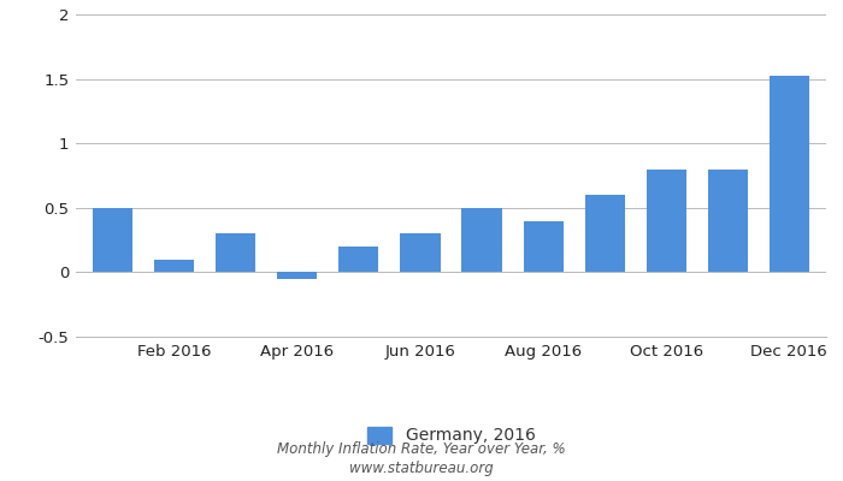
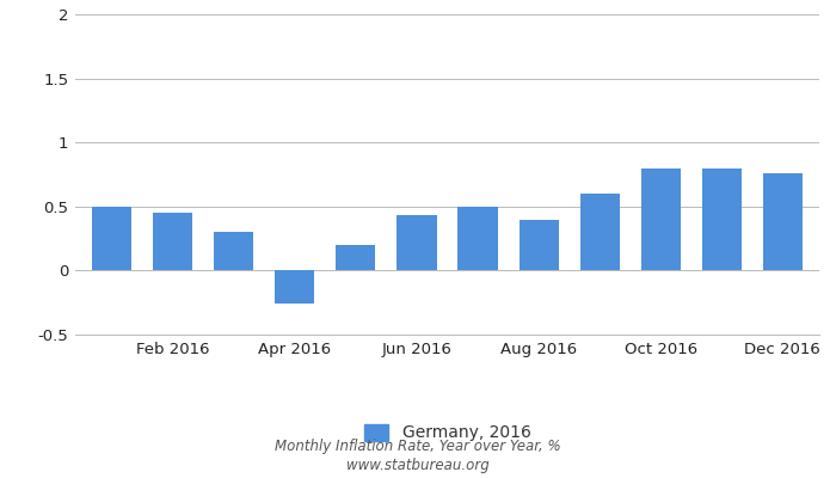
Feb 2016: 0.10 -> 0.45
Apr 2016: -0.05 -> -0.26
Jun 2016: 0.30 -> 0.43
Dec 2016: 1.52 -> 0.76
